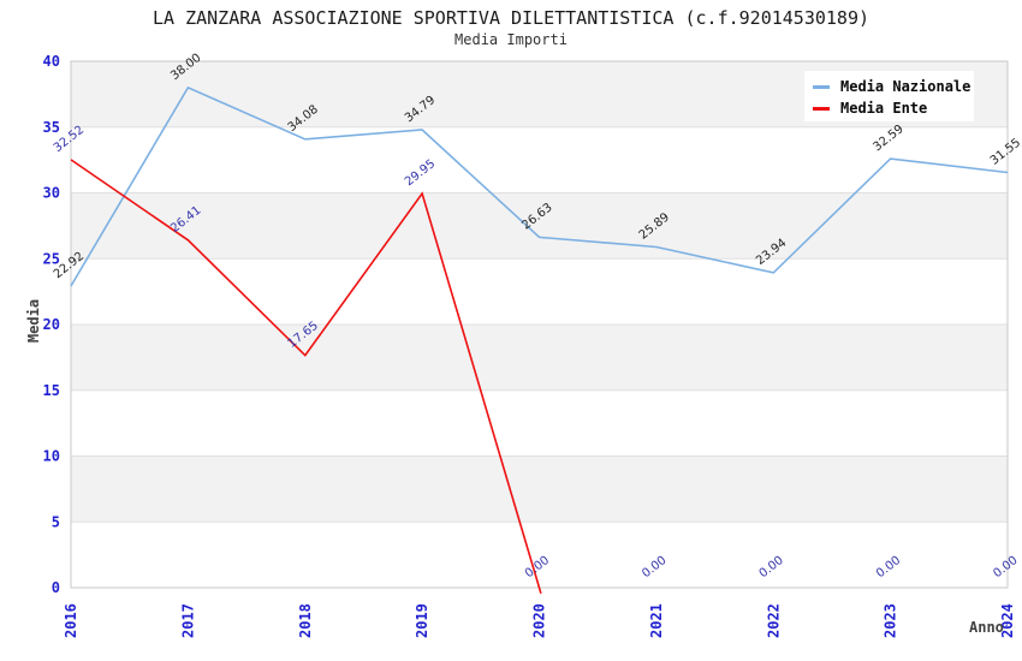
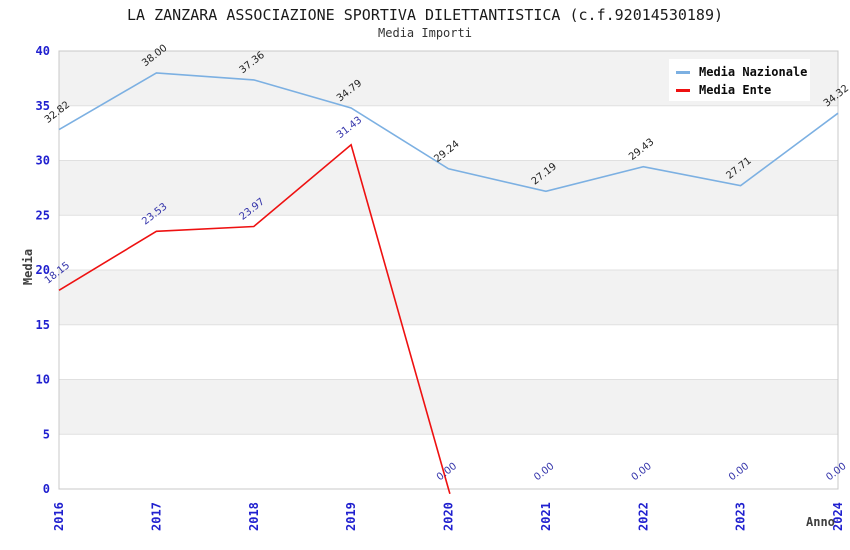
Media Nazionale/2016: 22.92 -> 32.82
Media Ente/2016: 32.52 -> 18.15
Media Ente/2017: 26.41 -> 23.53
Media Nazionale/2018: 34.08 -> 37.36
Media Ente/2018: 17.65 -> 23.97
Media Ente/2019: 29.95 -> 31.43
Media Nazionale/2020: 26.63 -> 29.24
Media Nazionale/2021: 25.89 -> 27.19
Media Nazionale/2022: 23.94 -> 29.43
Media Nazionale/2023: 32.59 -> 27.71
Media Nazionale/2024: 31.55 -> 34.32
